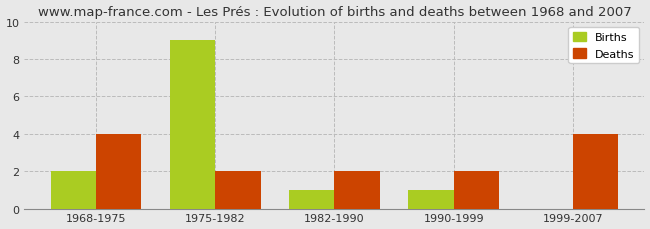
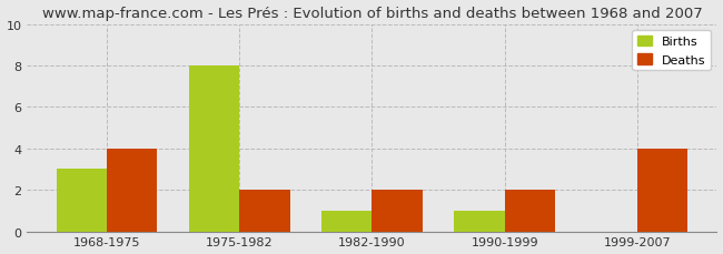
Births/1968-1975: 2 -> 3
Births/1975-1982: 9 -> 8
